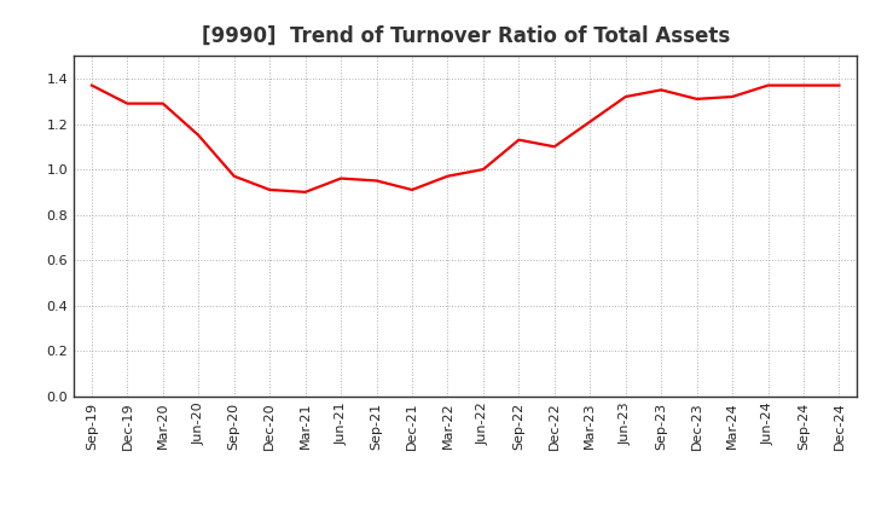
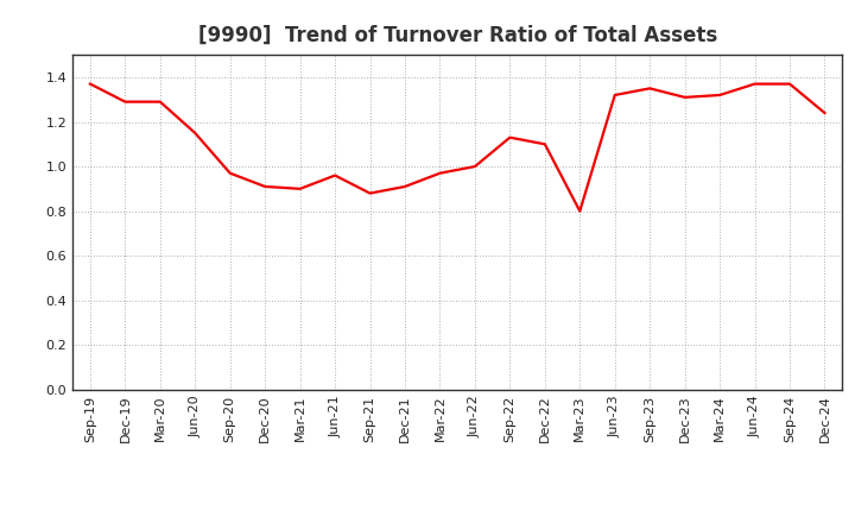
Sep-21: 0.95 -> 0.88
Mar-23: 1.21 -> 0.80
Dec-24: 1.37 -> 1.24
